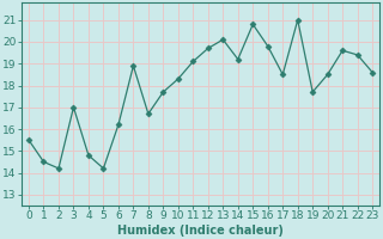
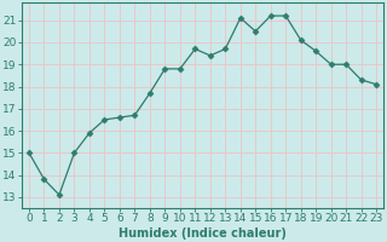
0: 15.5 -> 15.0
1: 14.5 -> 13.8
2: 14.2 -> 13.1
3: 17.0 -> 15.0
4: 14.8 -> 15.9
5: 14.2 -> 16.5
6: 16.2 -> 16.6
7: 18.9 -> 16.7
8: 16.7 -> 17.7
9: 17.7 -> 18.8
10: 18.3 -> 18.8
11: 19.1 -> 19.7
12: 19.7 -> 19.4
13: 20.1 -> 19.7
14: 19.2 -> 21.1
15: 20.8 -> 20.5
16: 19.8 -> 21.2
17: 18.5 -> 21.2
18: 21.0 -> 20.1
19: 17.7 -> 19.6
20: 18.5 -> 19.0
21: 19.6 -> 19.0
22: 19.4 -> 18.3
23: 18.6 -> 18.1
